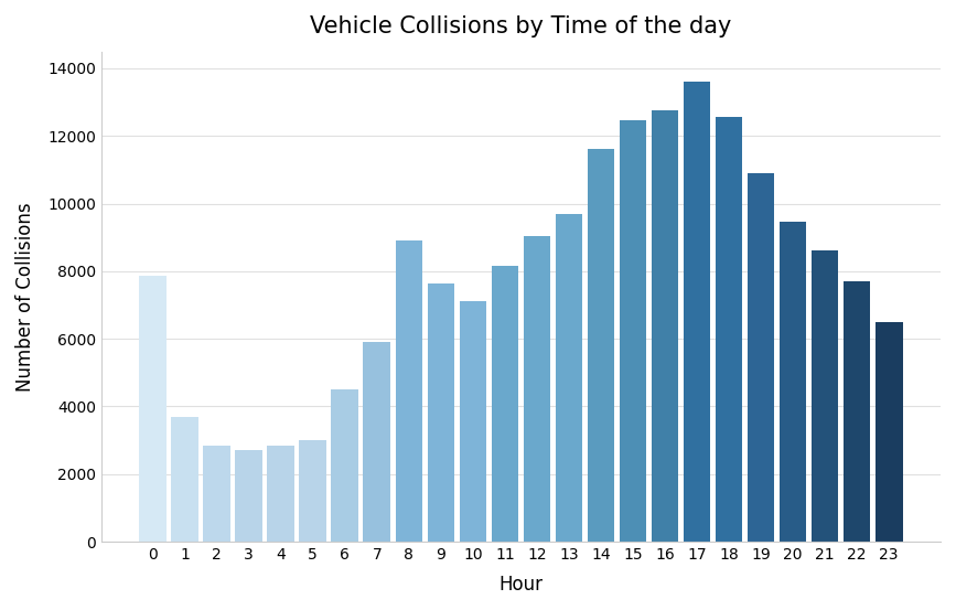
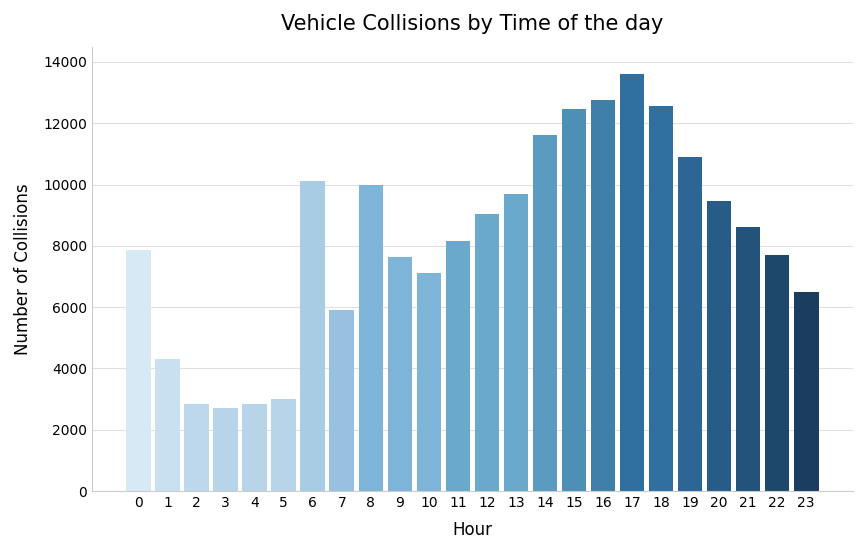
1: 3700 -> 4300
6: 4500 -> 10100
8: 8900 -> 10000
